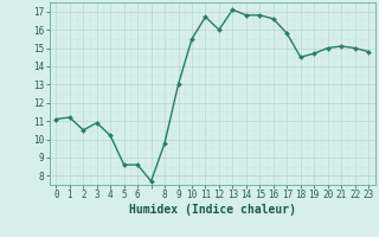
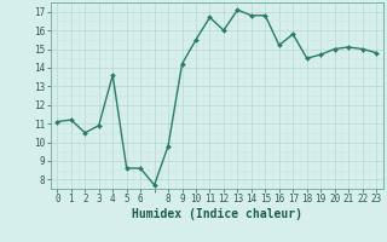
4: 10.2 -> 13.6
9: 13.0 -> 14.2
16: 16.6 -> 15.2
